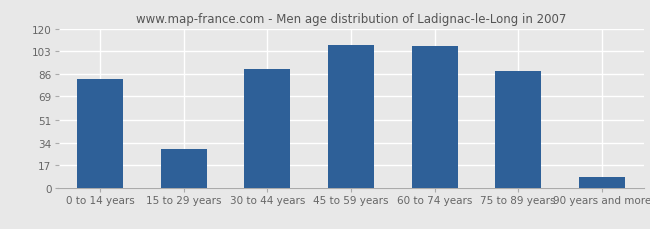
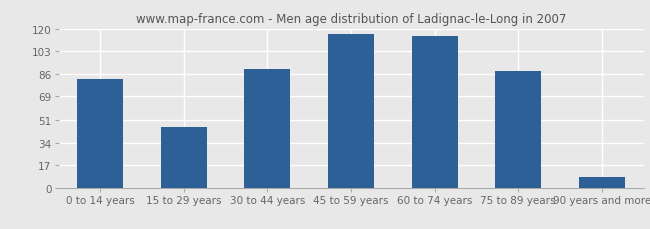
15 to 29 years: 29 -> 46
45 to 59 years: 108 -> 116
60 to 74 years: 107 -> 115
